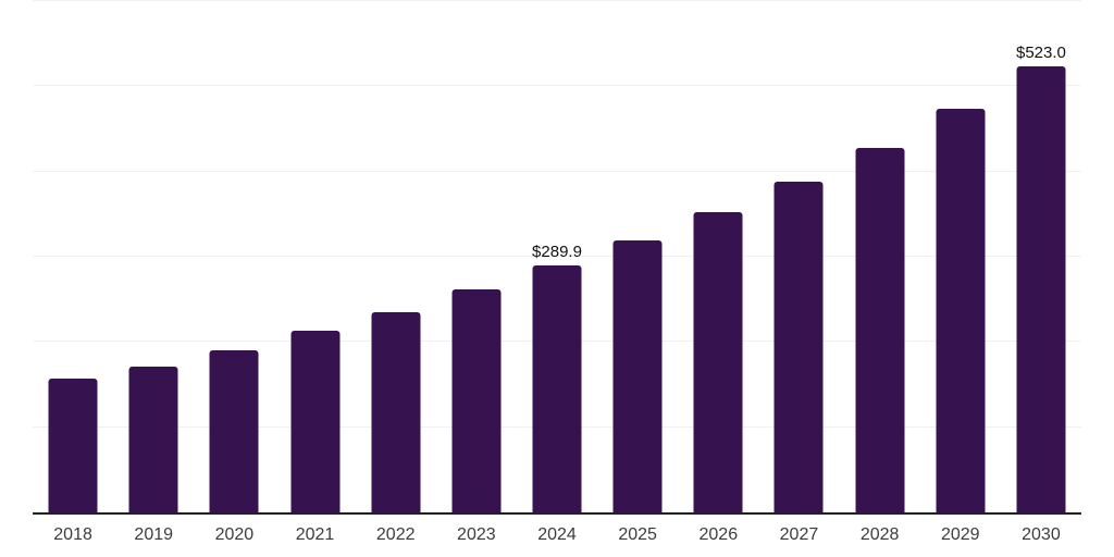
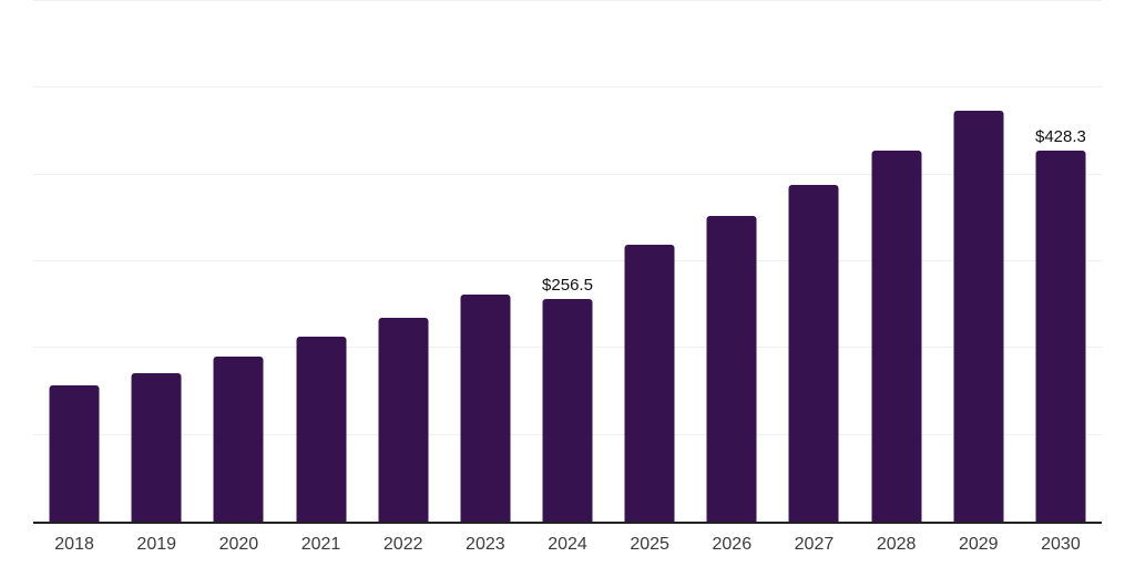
2024: $289.9 -> $256.5
2030: $523.0 -> $428.3
